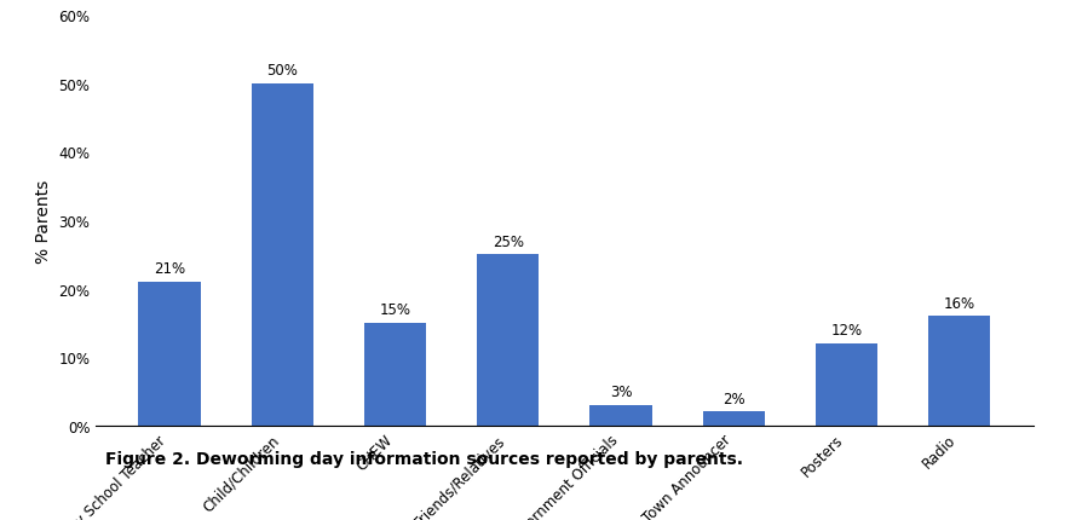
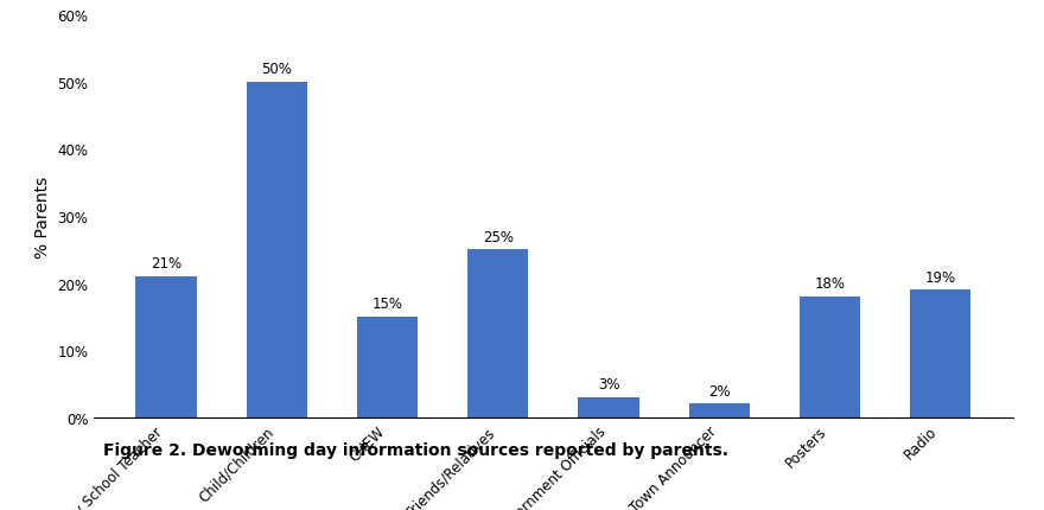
Posters: 12% -> 18%
Radio: 16% -> 19%
